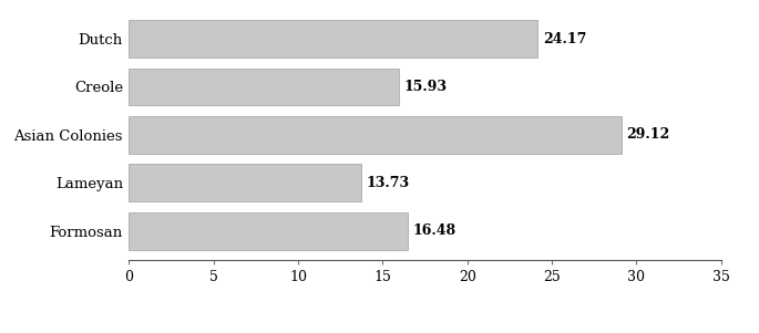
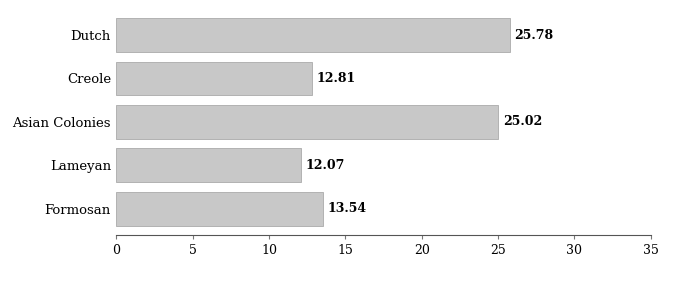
Dutch: 24.17 -> 25.78
Creole: 15.93 -> 12.81
Asian Colonies: 29.12 -> 25.02
Lameyan: 13.73 -> 12.07
Formosan: 16.48 -> 13.54
